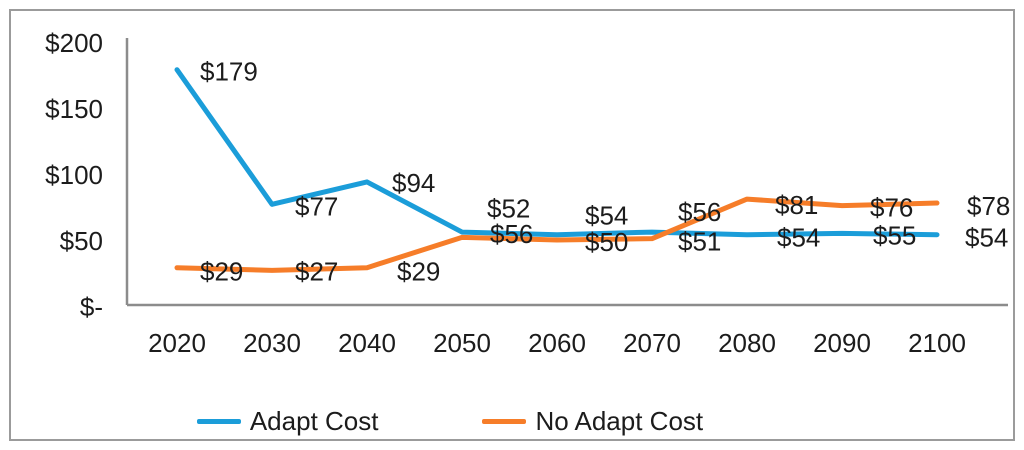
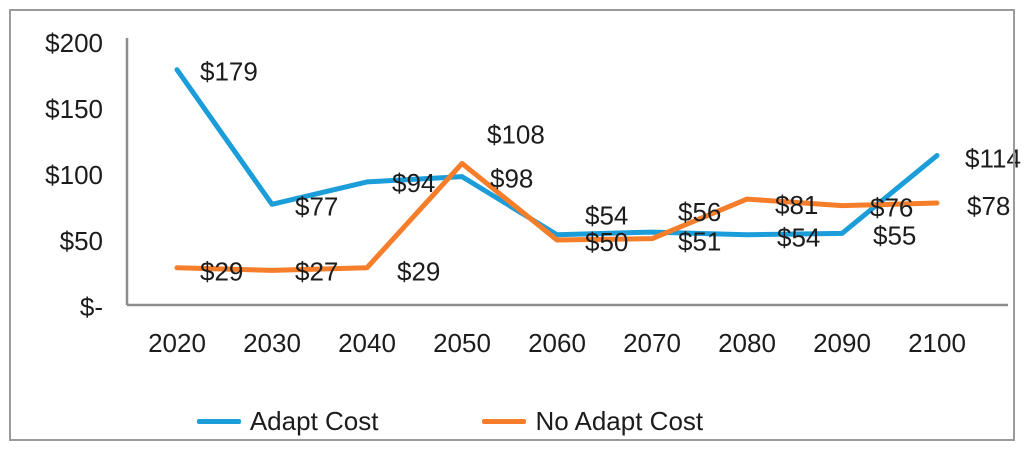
Adapt Cost/2050: $56 -> $98
No Adapt Cost/2050: $52 -> $108
Adapt Cost/2100: $54 -> $114
